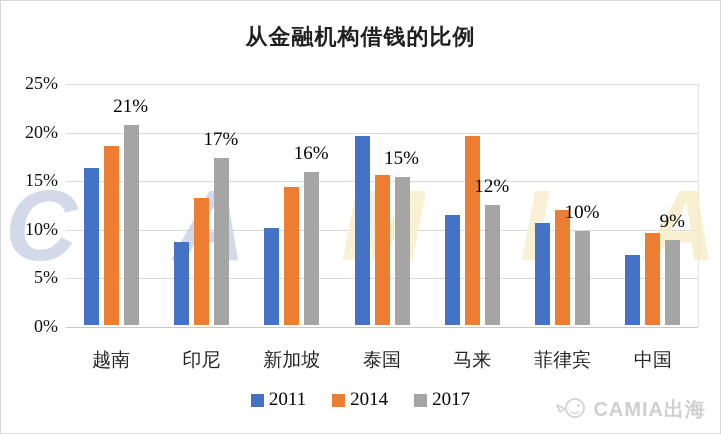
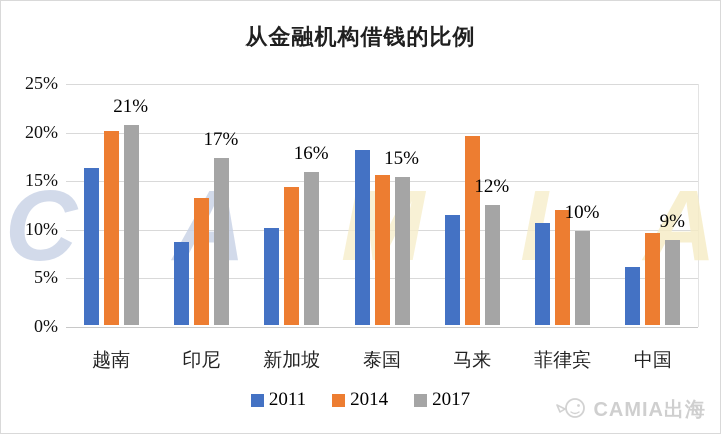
2014/越南: 18% -> 20%
2011/泰国: 19% -> 18%
2011/中国: 7% -> 6%
